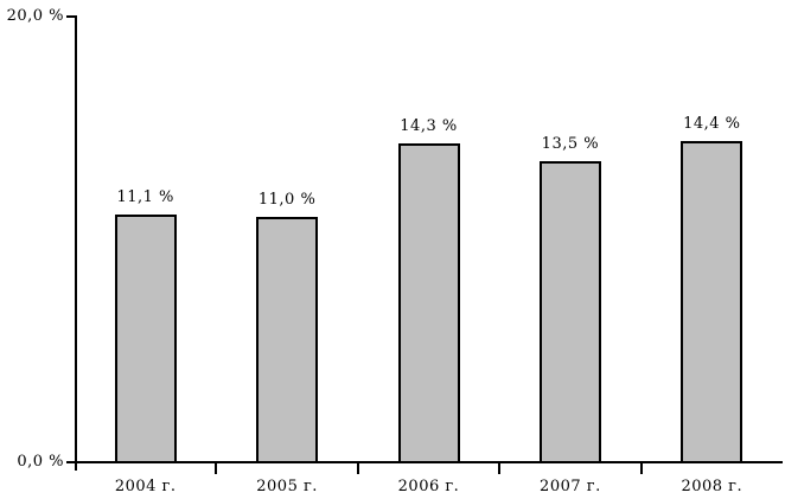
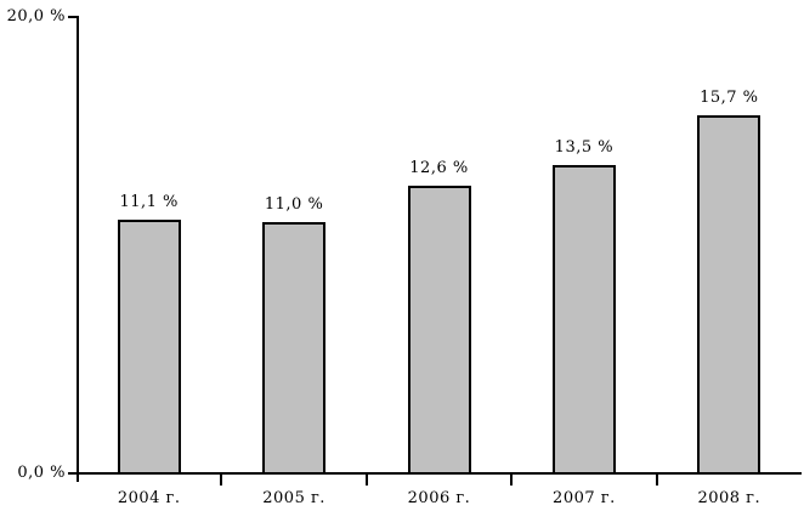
2006 г.: 14,3 -> 12,6
2008 г.: 14,4 -> 15,7
